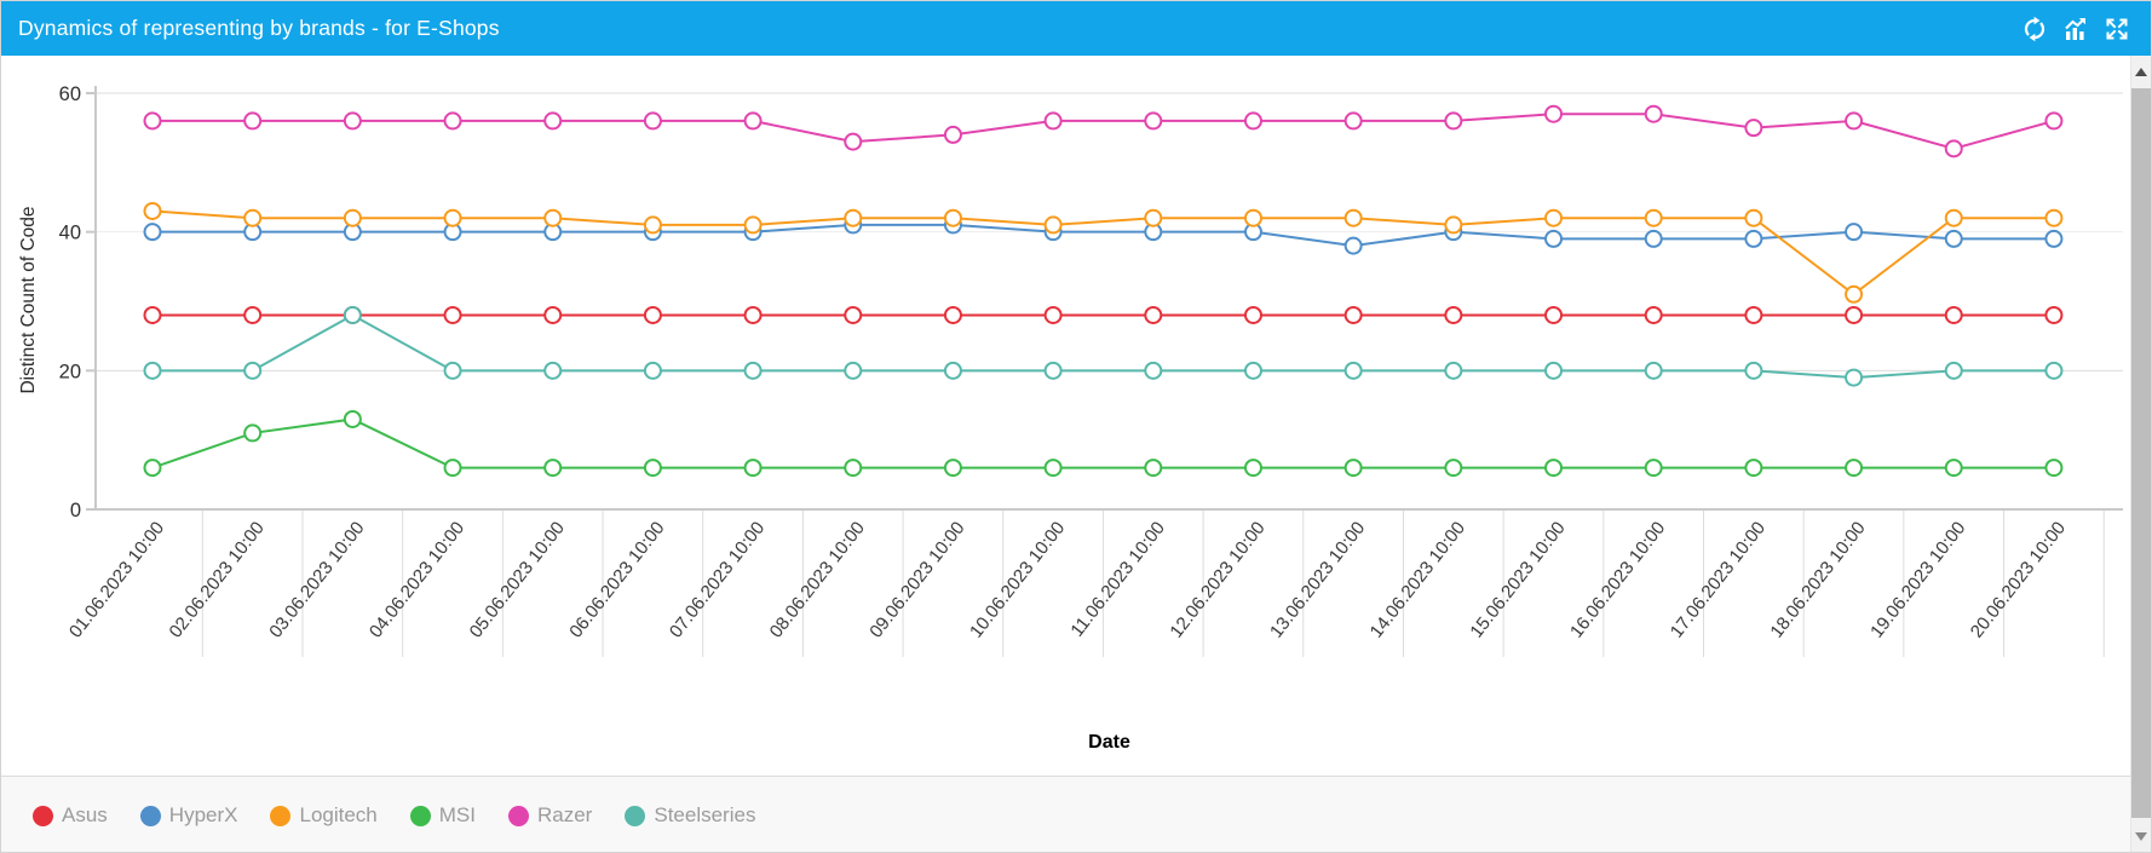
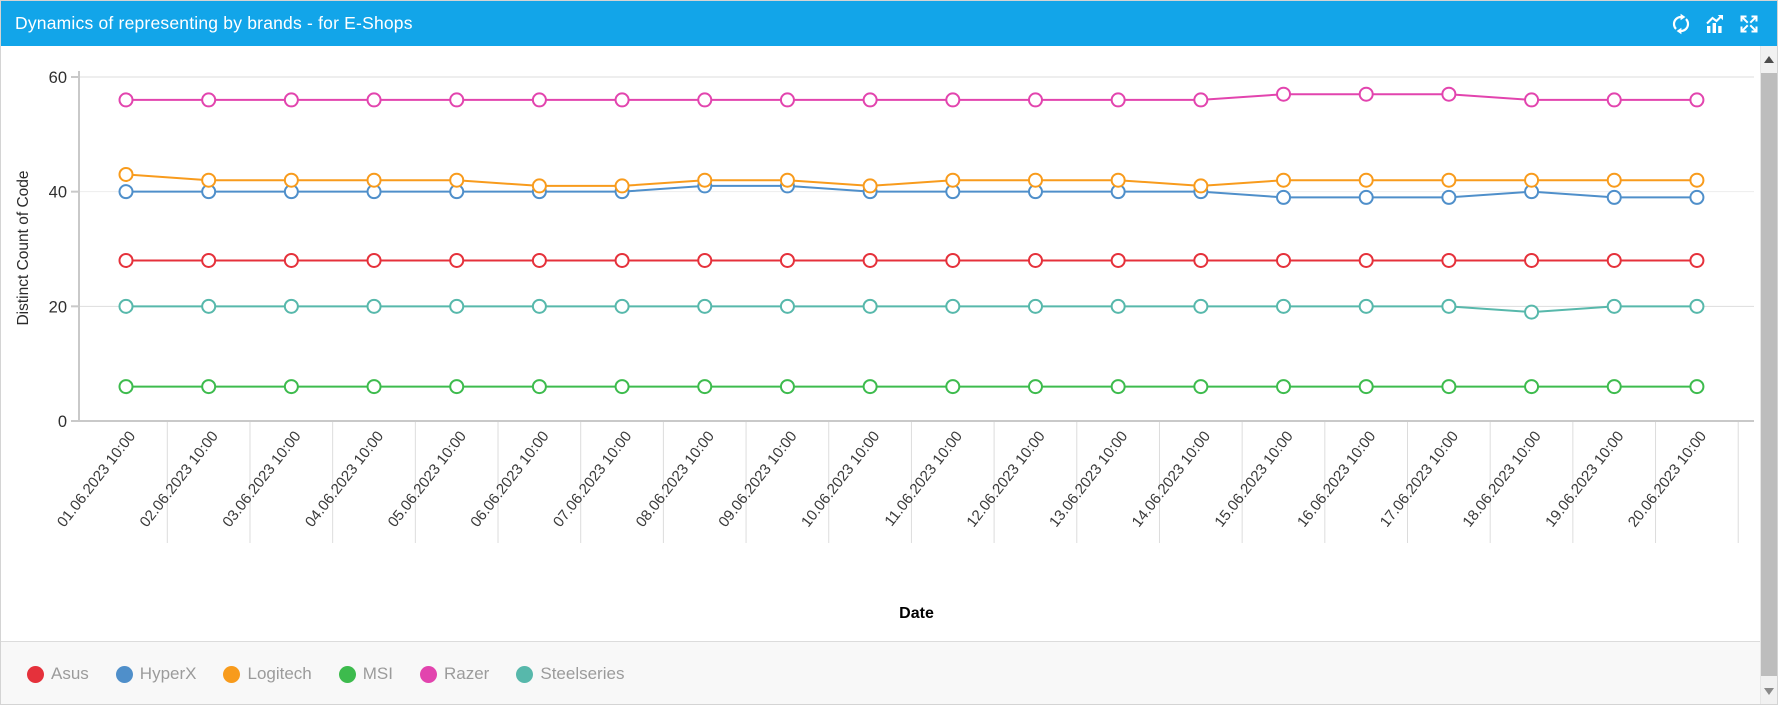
MSI/02.06.2023 10:00: 11 -> 6
MSI/03.06.2023 10:00: 13 -> 6
Steelseries/03.06.2023 10:00: 28 -> 20
Razer/08.06.2023 10:00: 53 -> 56
Razer/09.06.2023 10:00: 54 -> 56
HyperX/13.06.2023 10:00: 38 -> 40
Razer/17.06.2023 10:00: 55 -> 57
Logitech/18.06.2023 10:00: 31 -> 42
Razer/19.06.2023 10:00: 52 -> 56
